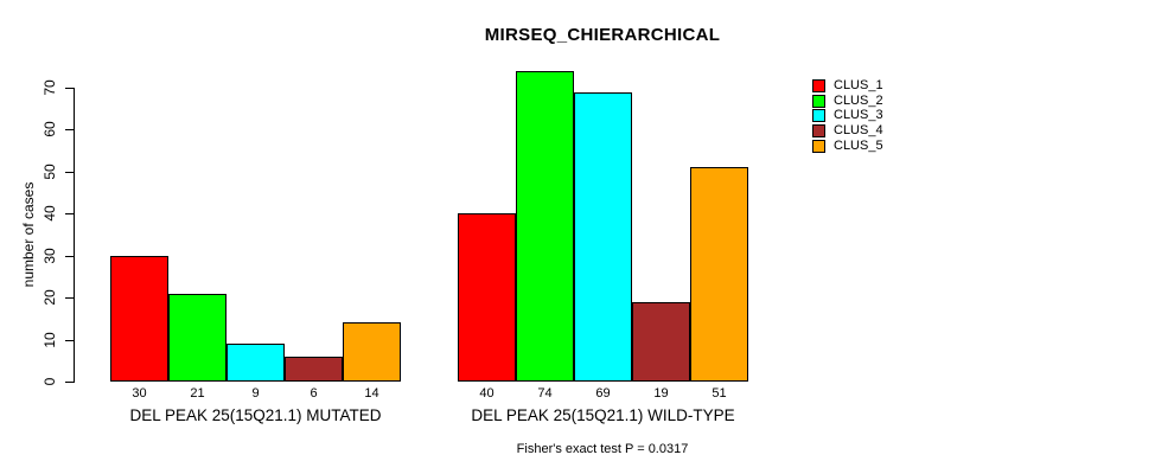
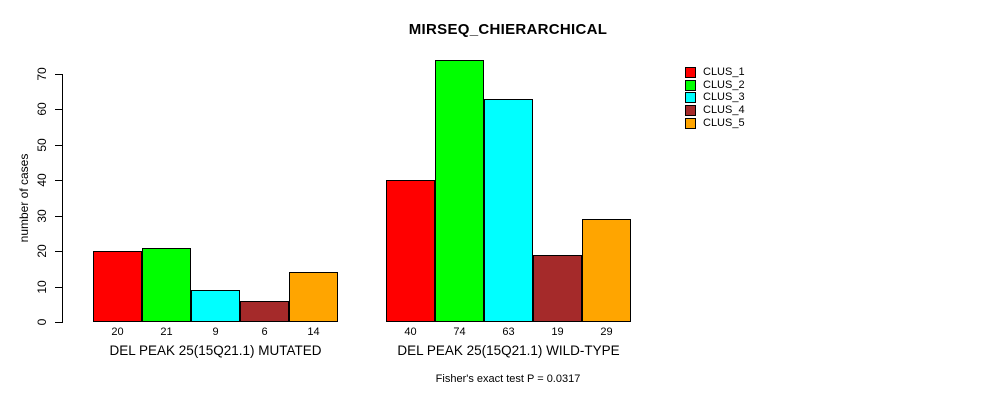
CLUS_1/DEL PEAK 25(15Q21.1) MUTATED: 30 -> 20
CLUS_3/DEL PEAK 25(15Q21.1) WILD-TYPE: 69 -> 63
CLUS_5/DEL PEAK 25(15Q21.1) WILD-TYPE: 51 -> 29
